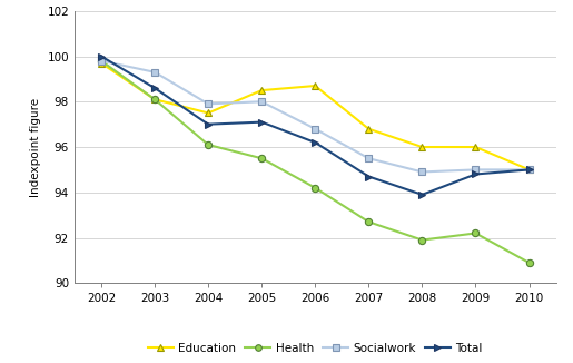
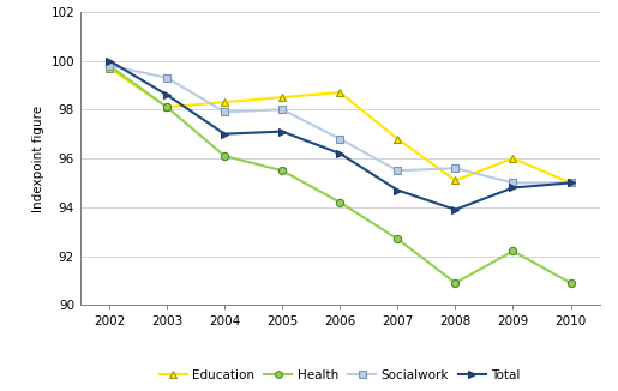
Education/2004: 97.5 -> 98.3
Education/2008: 96.0 -> 95.1
Health/2008: 91.9 -> 90.9
Socialwork/2008: 94.9 -> 95.6
